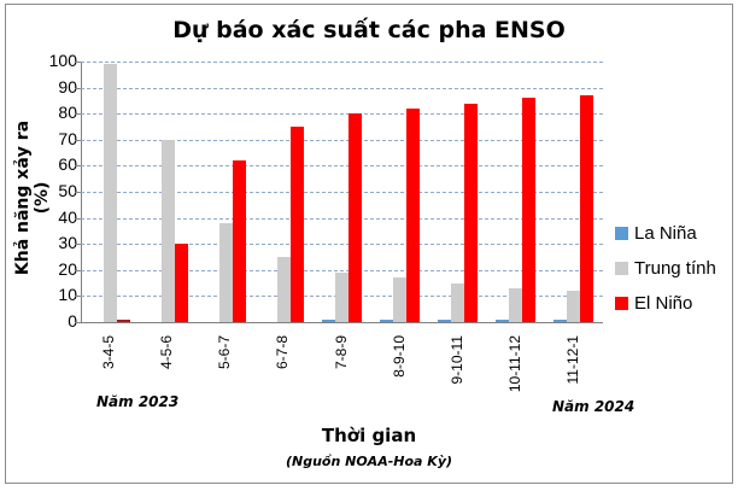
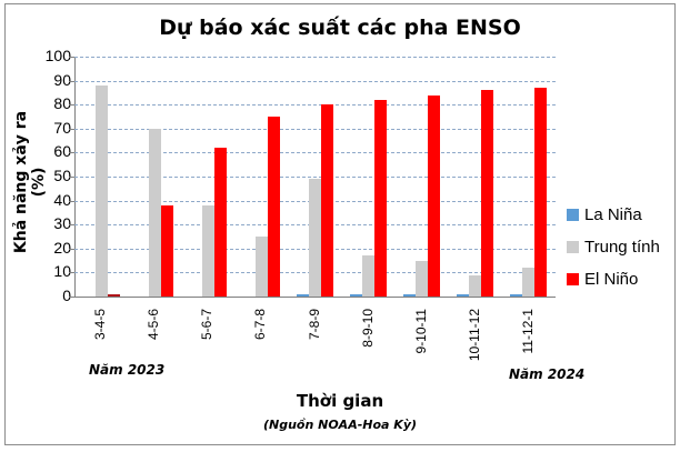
Trung tính/3-4-5: 99 -> 88
El Niño/4-5-6: 30 -> 38
Trung tính/7-8-9: 19 -> 49
Trung tính/10-11-12: 13 -> 9
